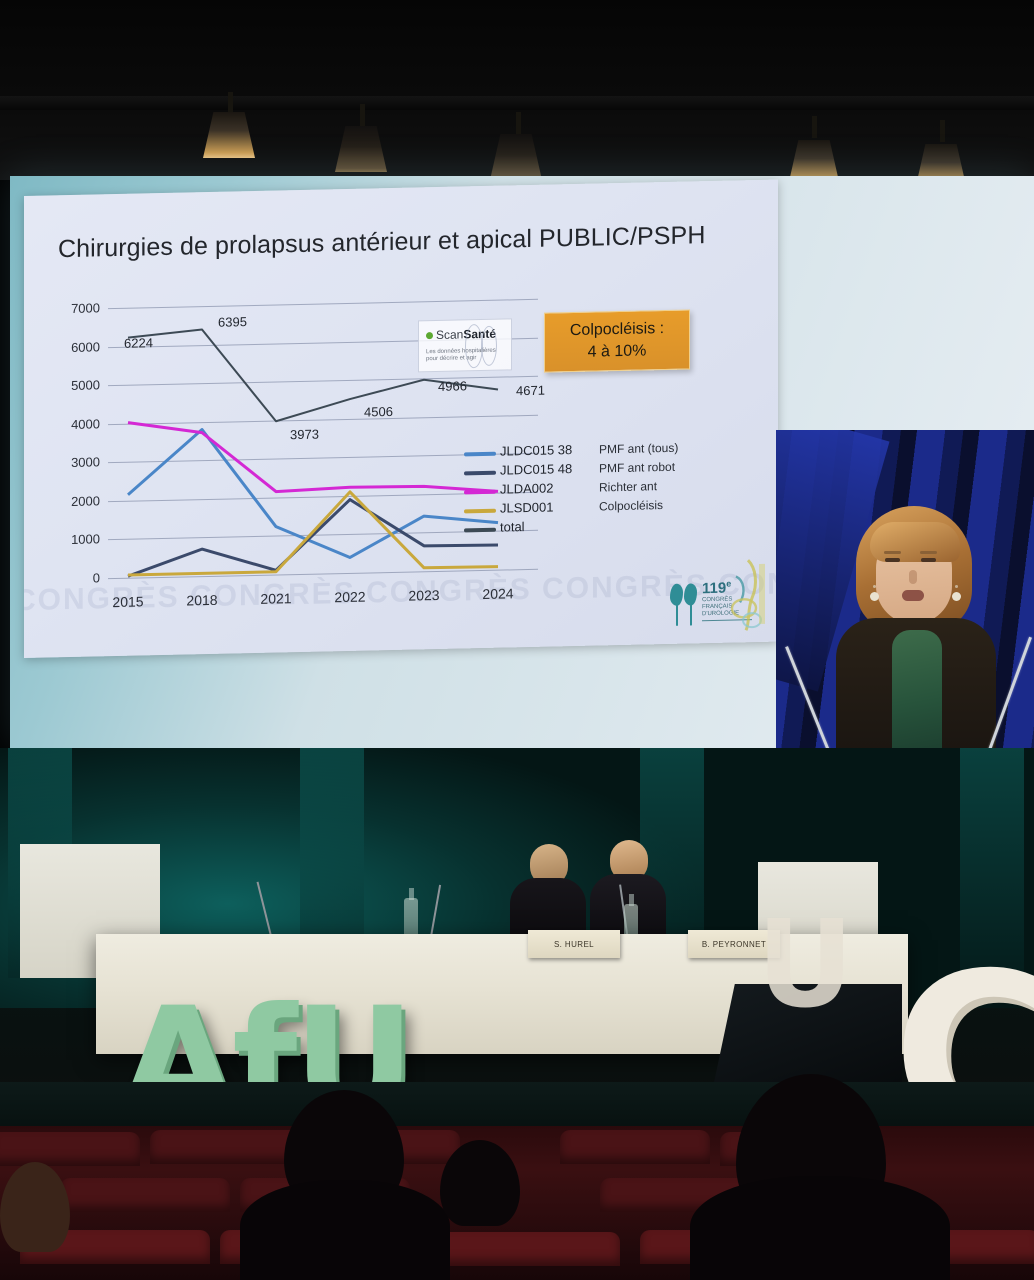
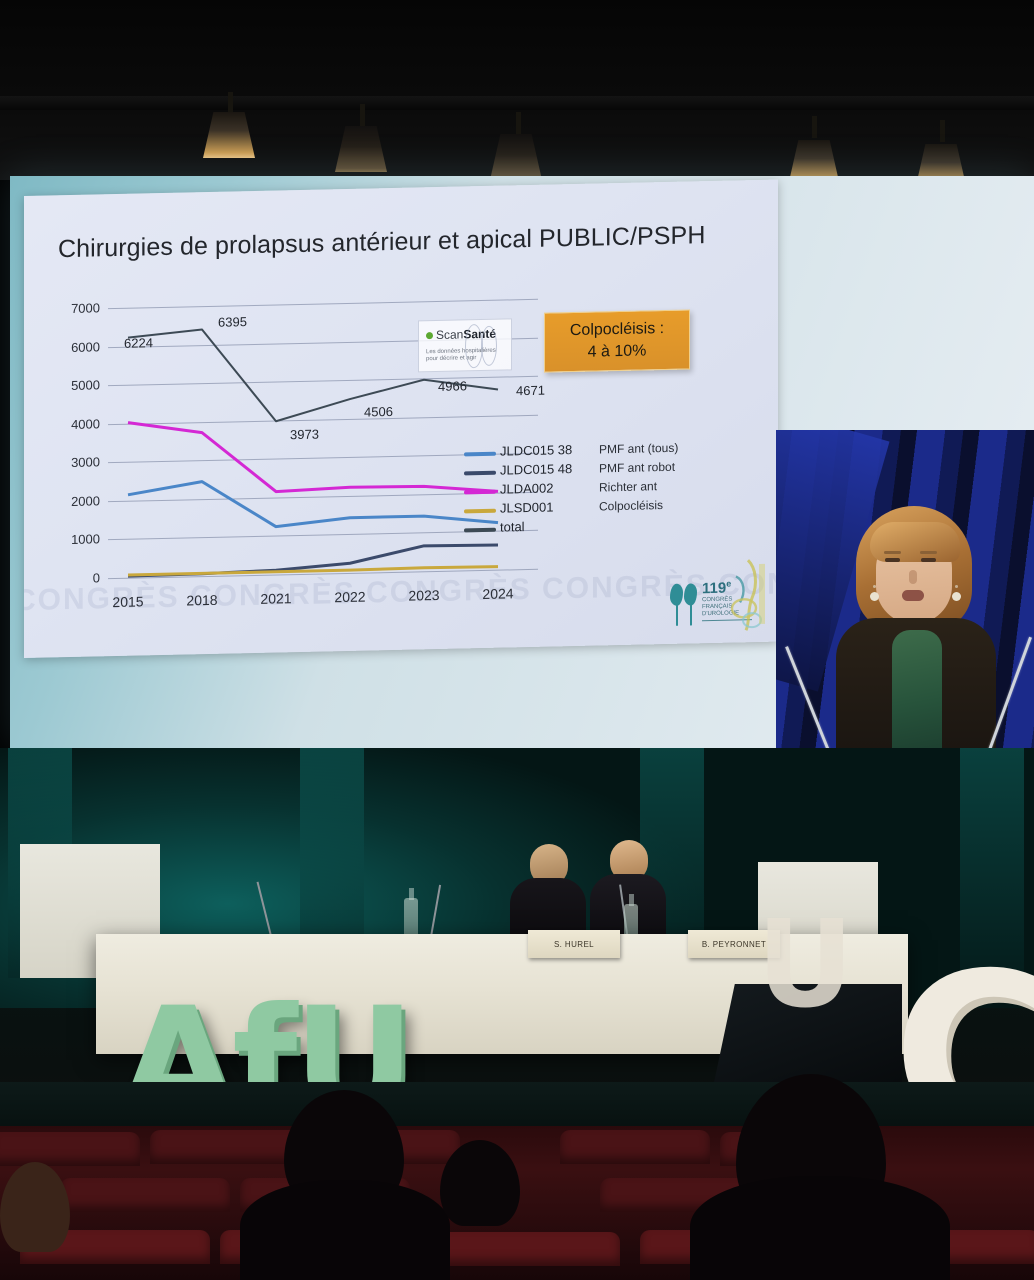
JLDC015 38/2018: 3800 -> 2400
JLDC015 48/2018: 700 -> 100
JLDC015 38/2022: 400 -> 1400
JLDC015 48/2022: 1900 -> 200
JLSD001/2022: 2100 -> 100
